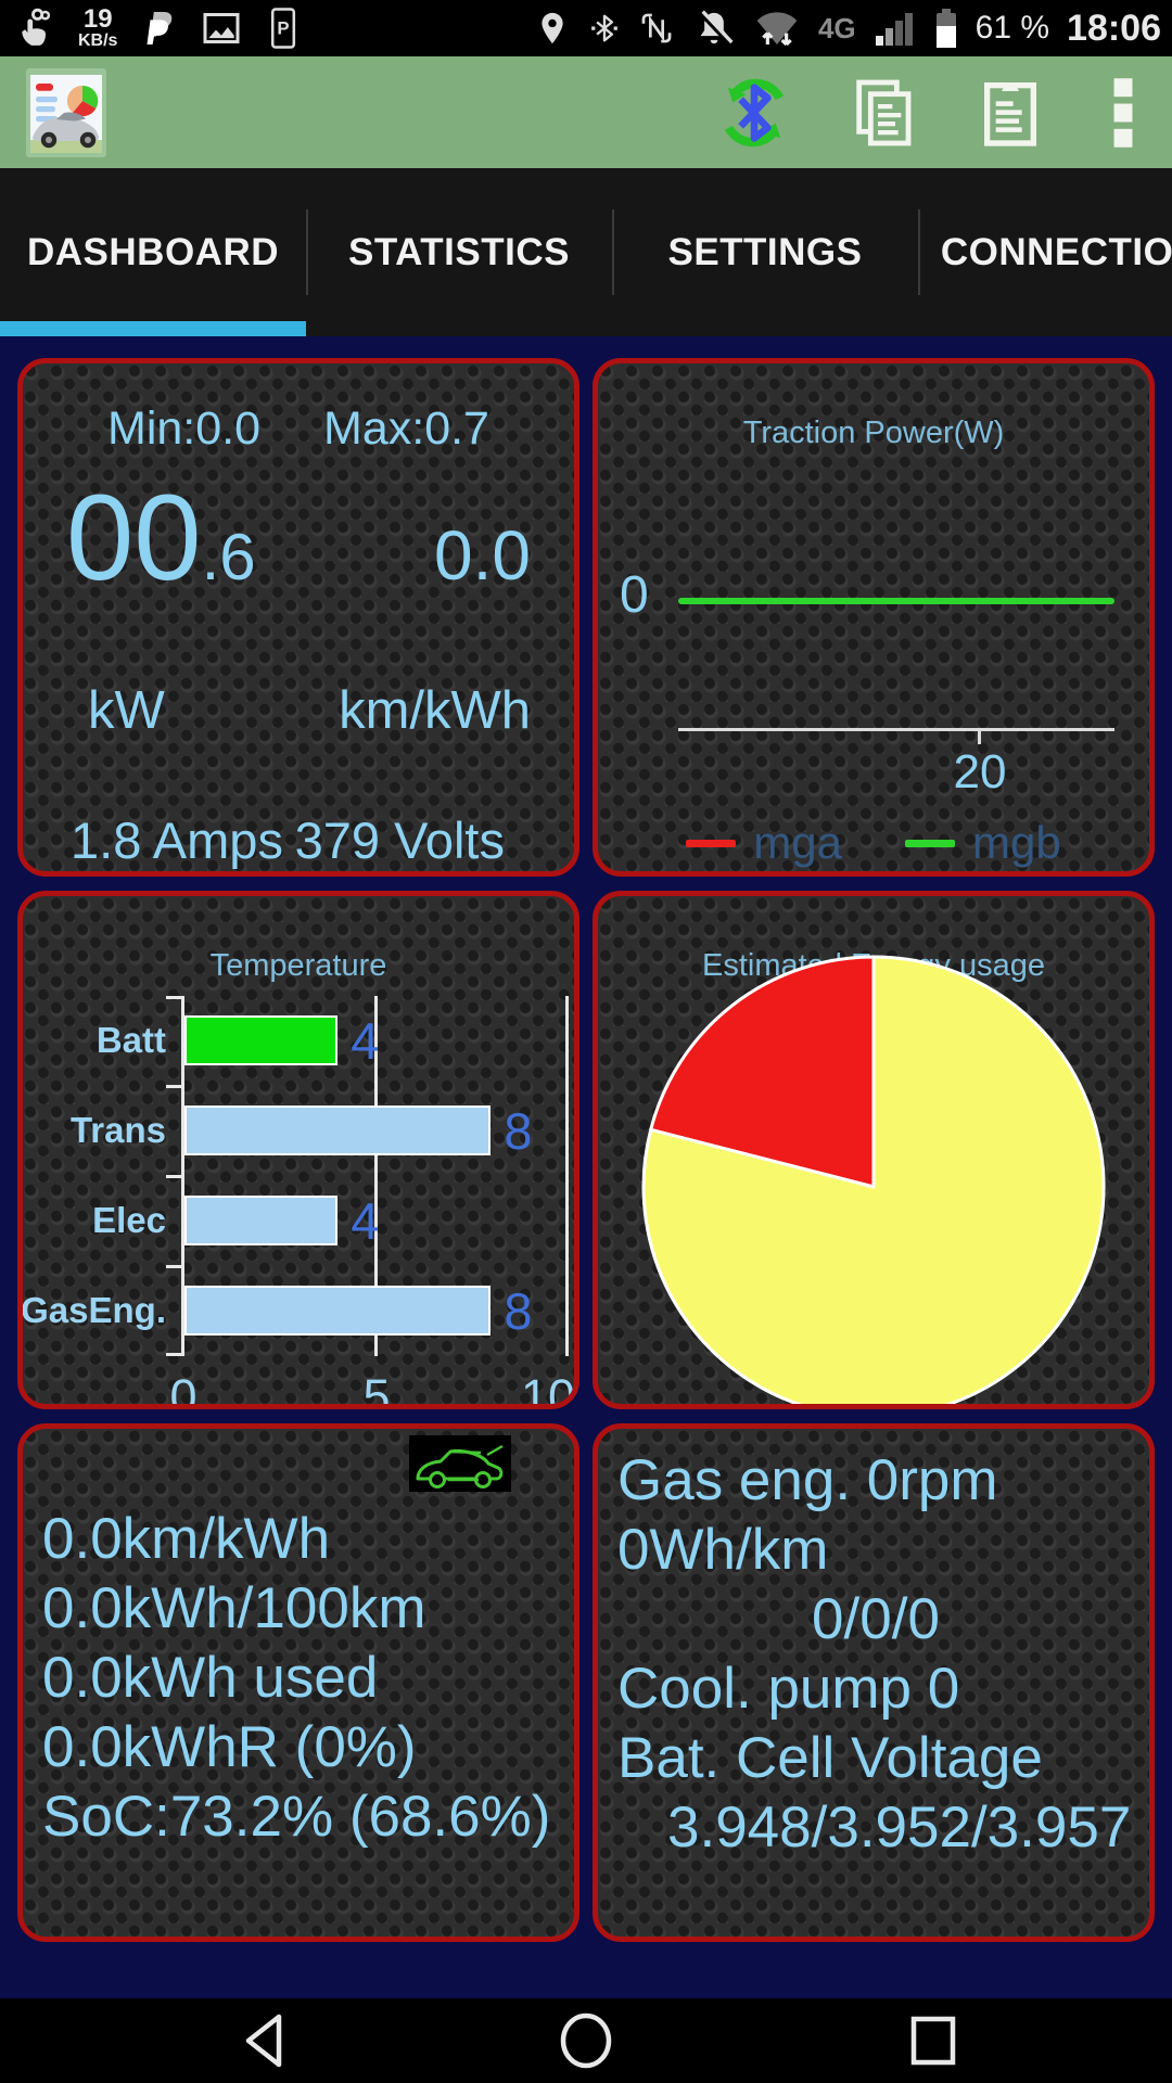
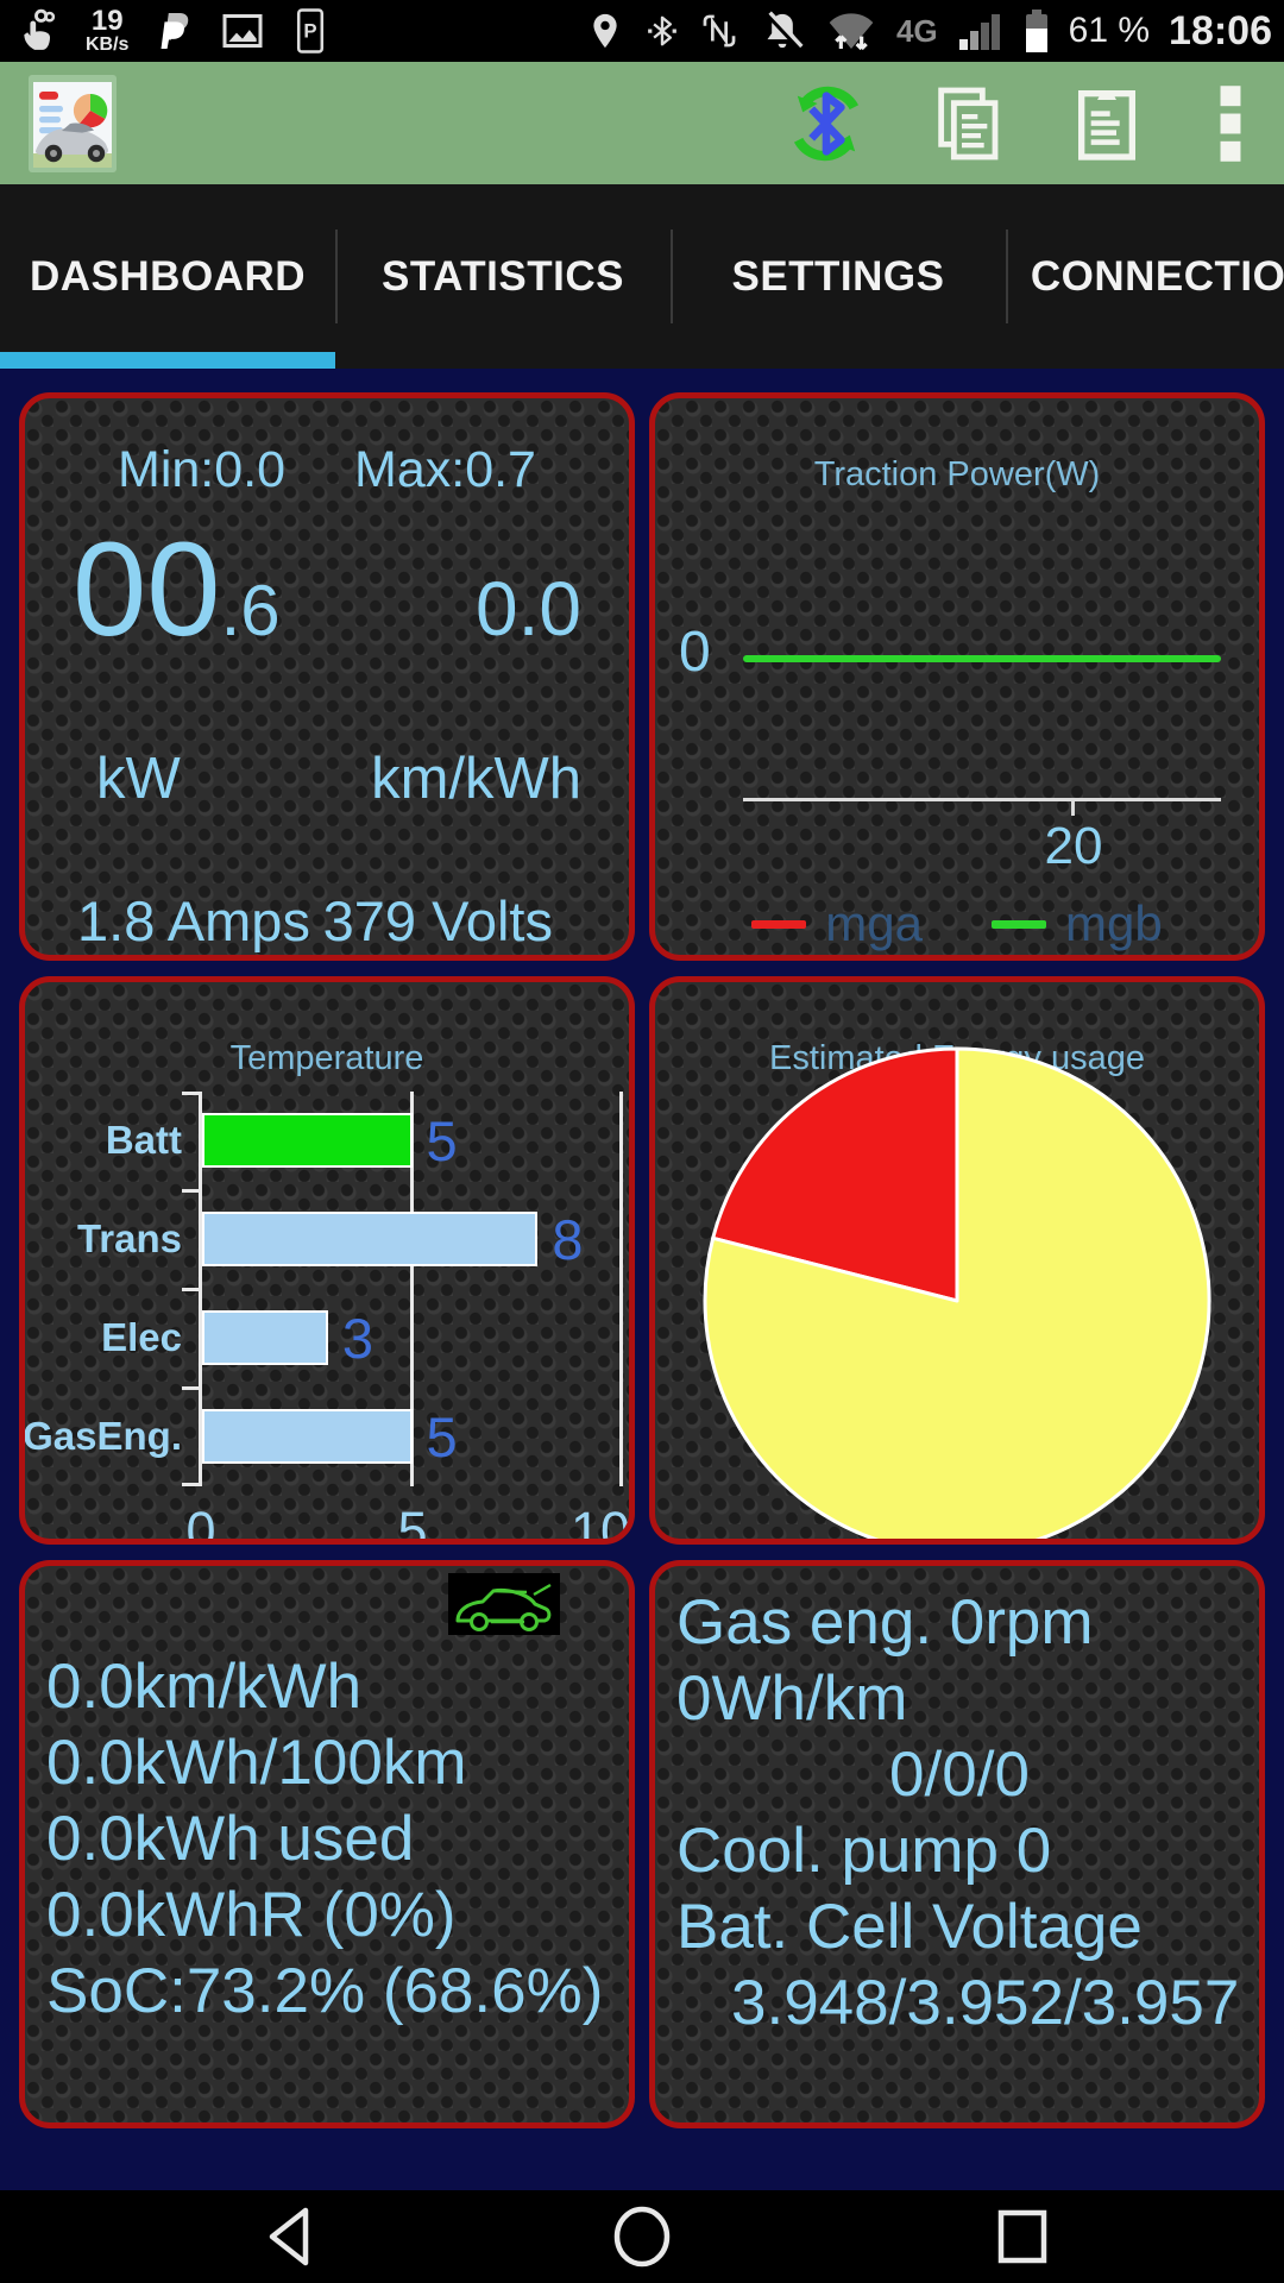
Temperature/Batt: 4 -> 5
Temperature/Elec: 4 -> 3
Temperature/GasEng.: 8 -> 5
